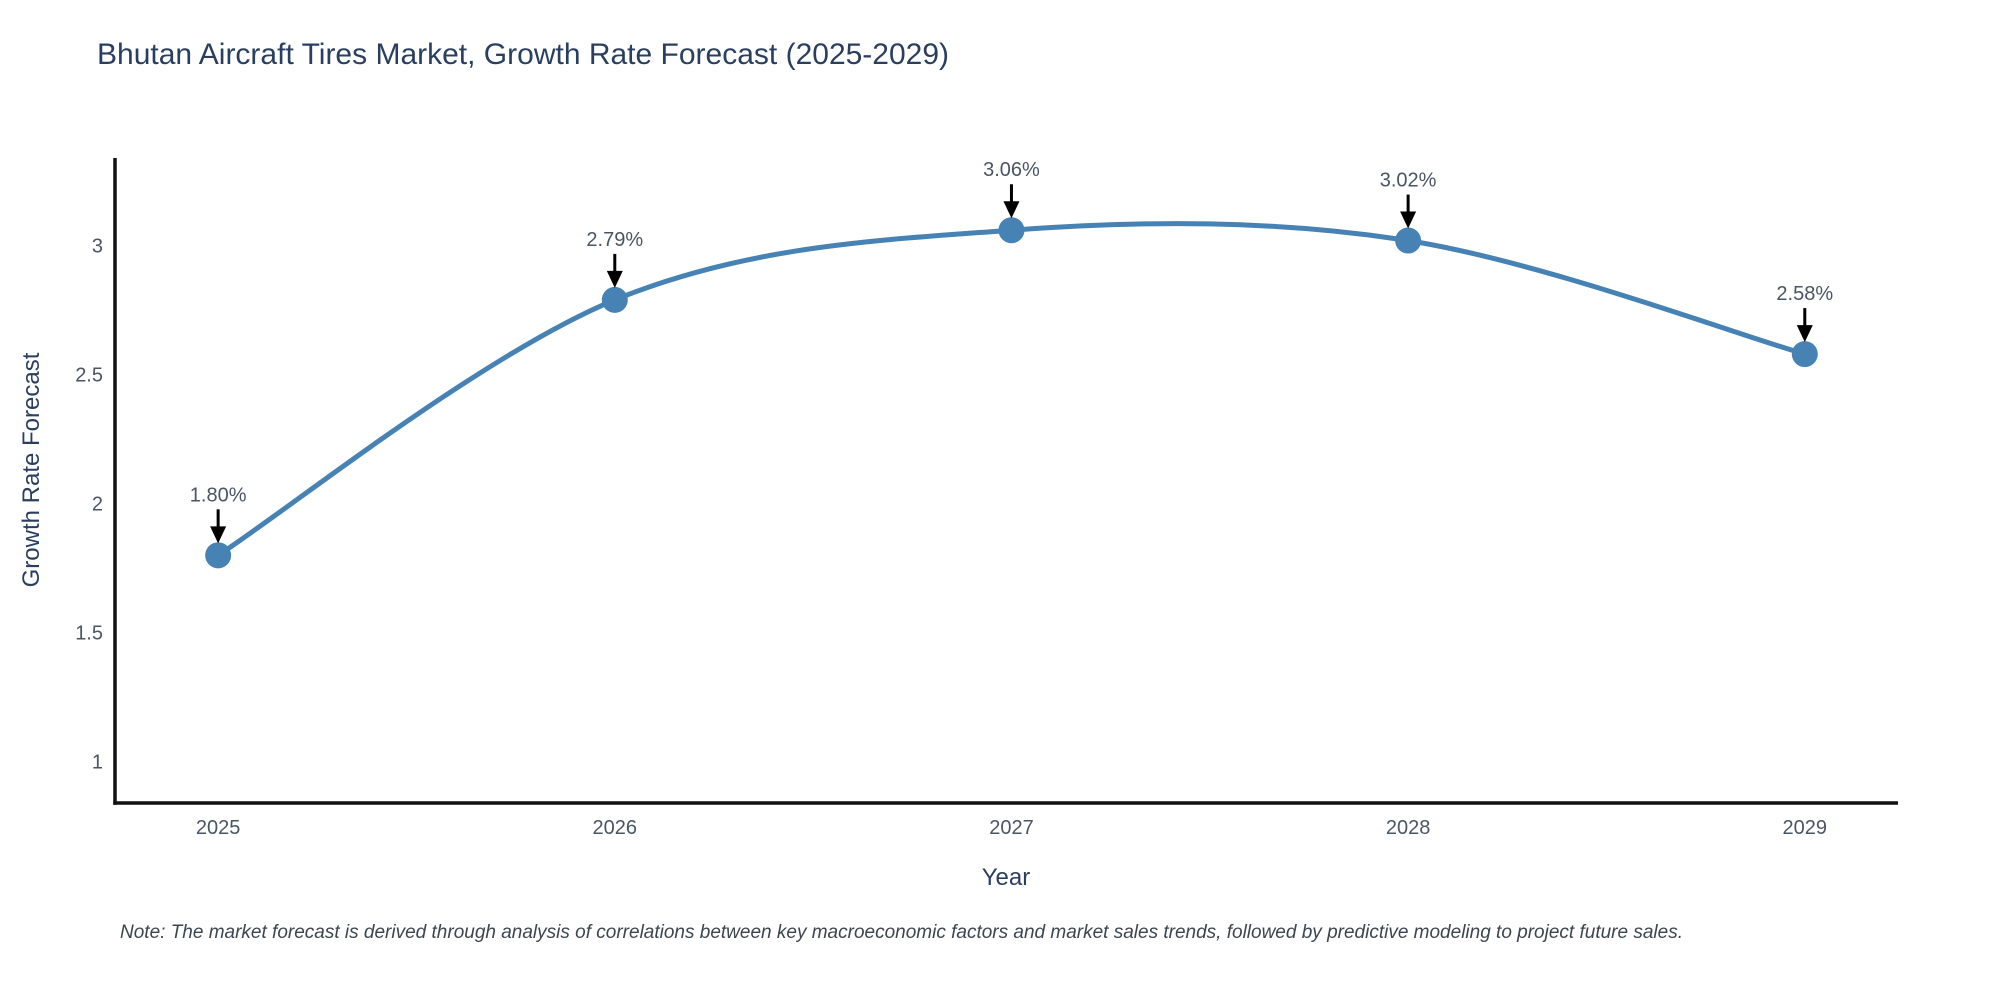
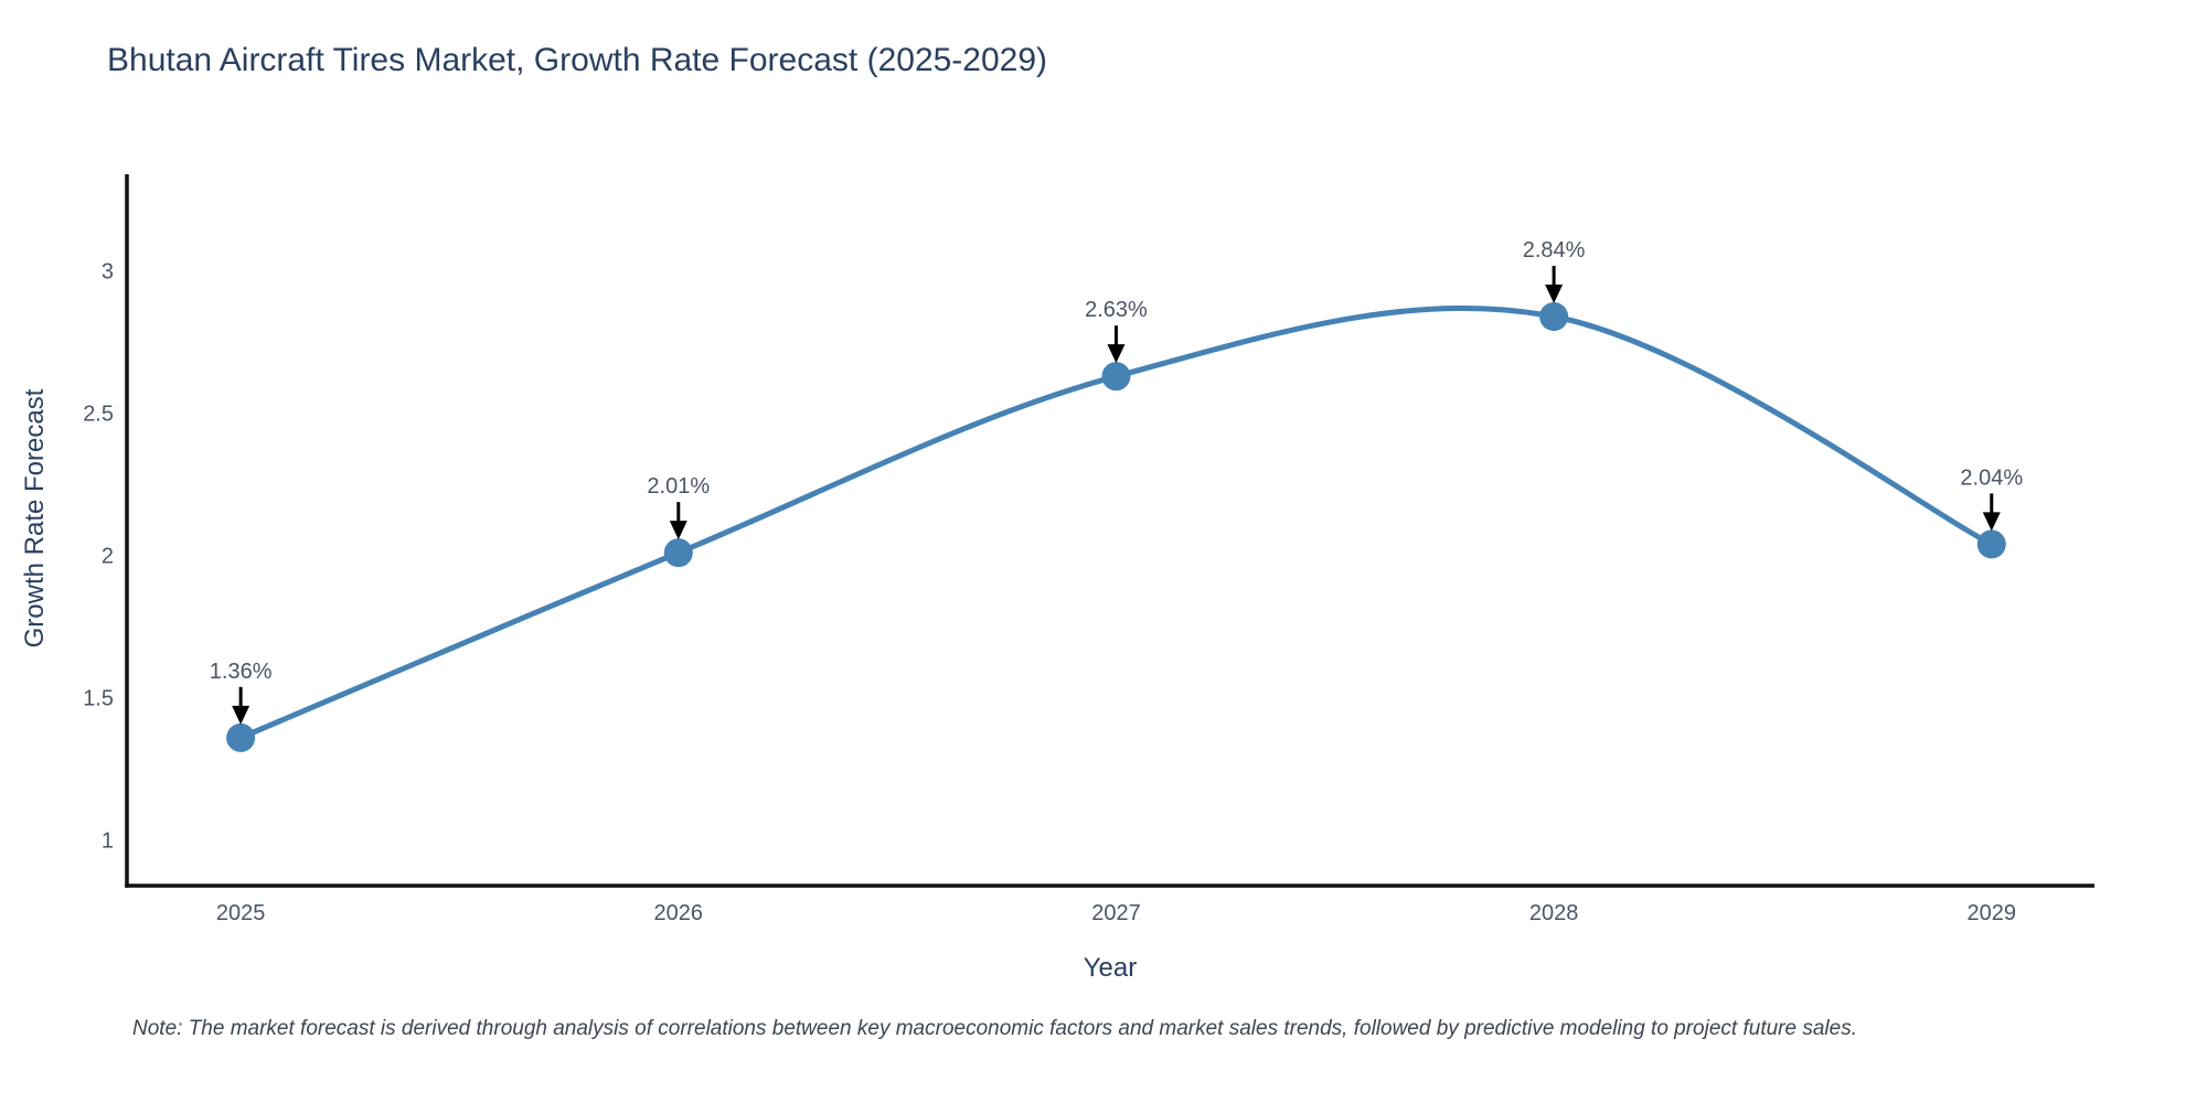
2025: 1.80% -> 1.36%
2026: 2.79% -> 2.01%
2027: 3.06% -> 2.63%
2028: 3.02% -> 2.84%
2029: 2.58% -> 2.04%
